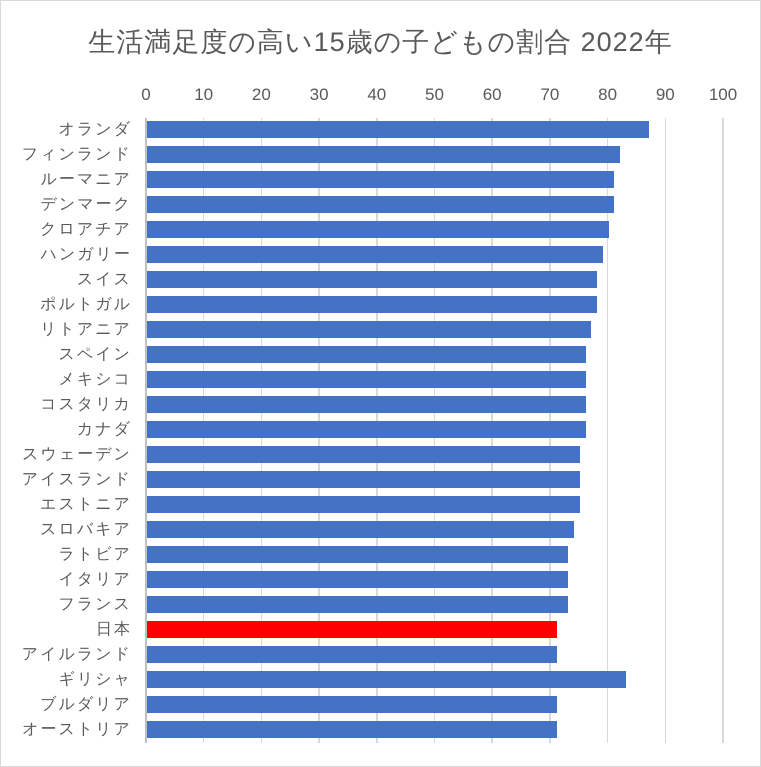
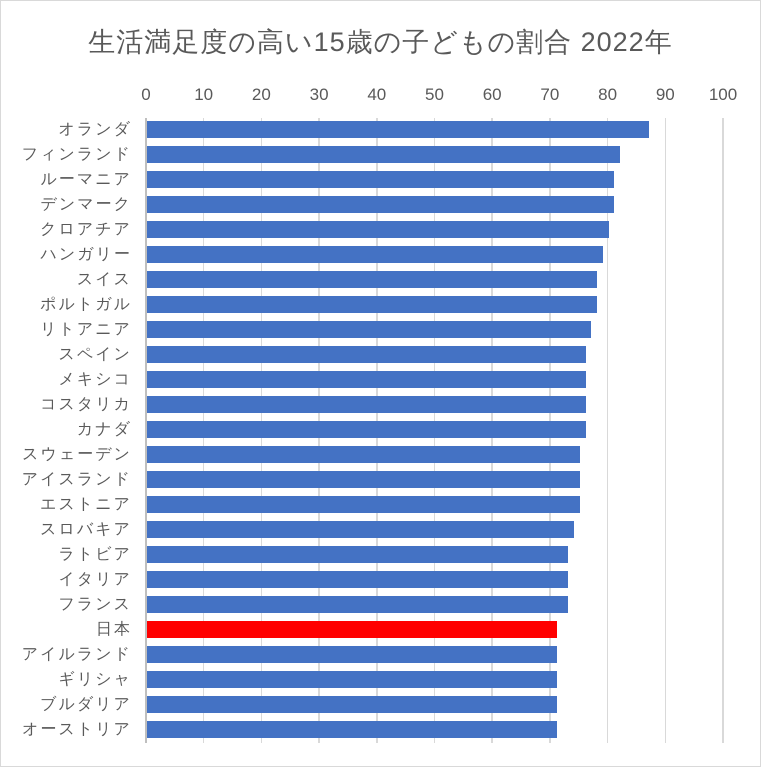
ギリシャ: 83 -> 71
